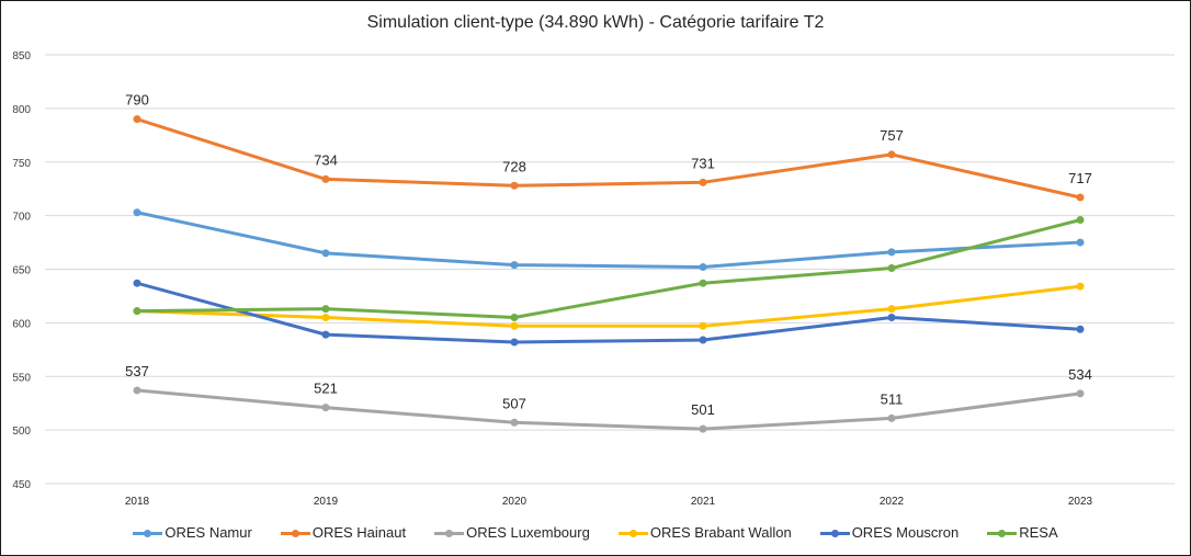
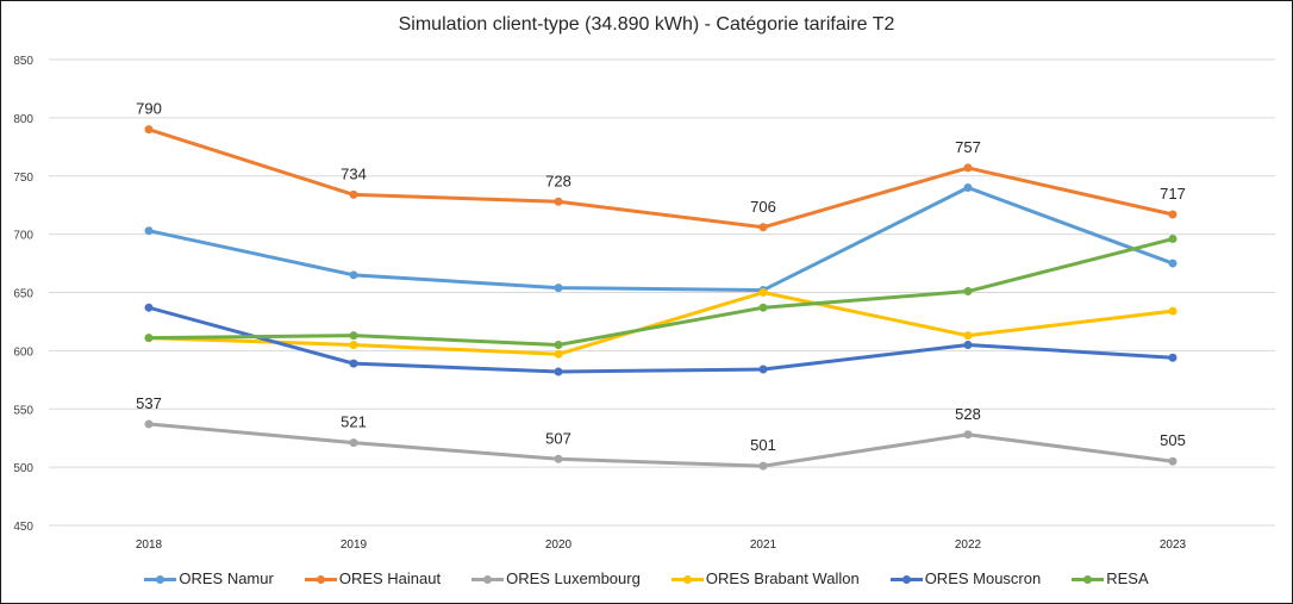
ORES Hainaut/2021: 731 -> 706
ORES Brabant Wallon/2021: 600 -> 650
ORES Namur/2022: 670 -> 740
ORES Luxembourg/2022: 511 -> 528
ORES Luxembourg/2023: 534 -> 505
